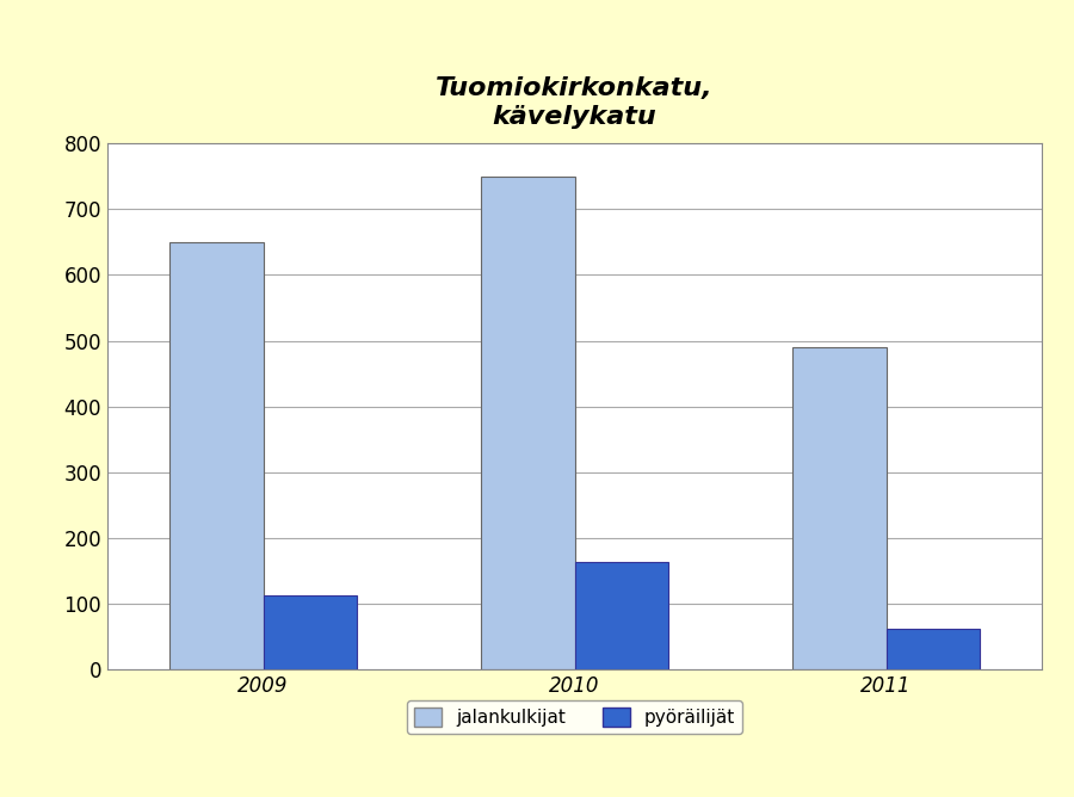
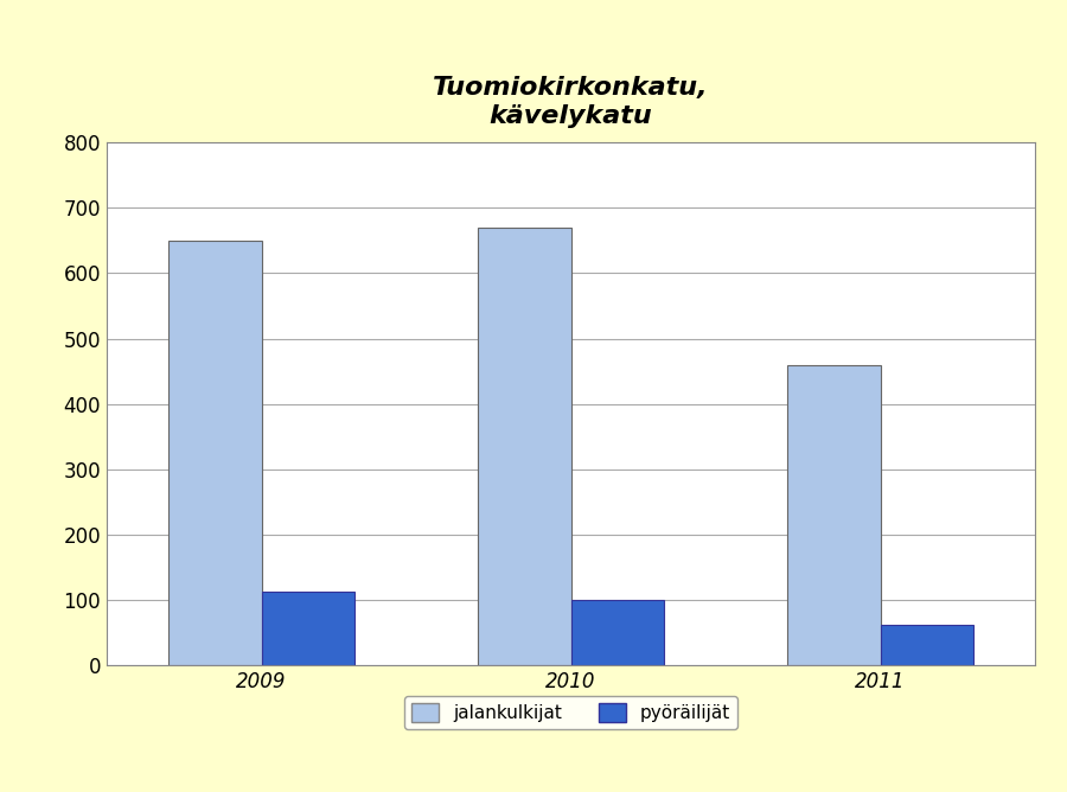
jalankulkijat/2010: 750 -> 670
pyöräilijät/2010: 164 -> 100
jalankulkijat/2011: 490 -> 460
